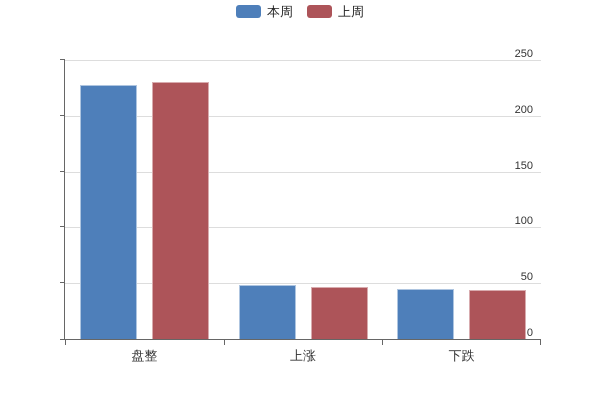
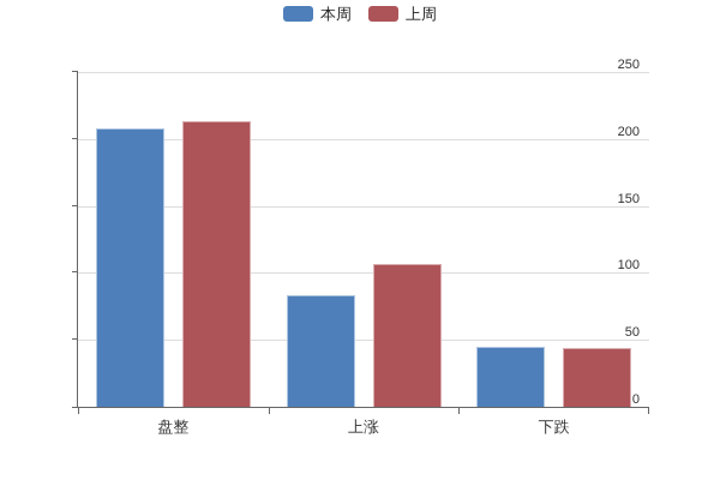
本周/盘整: 228 -> 208
上周/盘整: 230 -> 213
本周/上涨: 48 -> 83
上周/上涨: 47 -> 107
